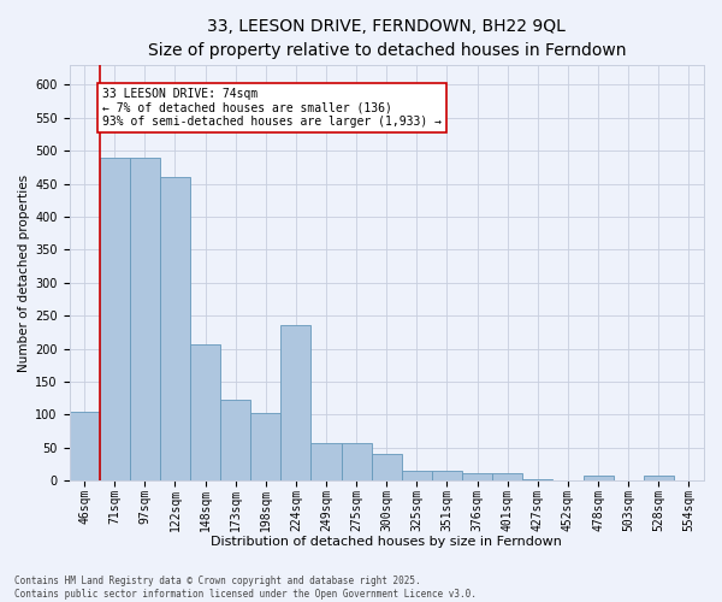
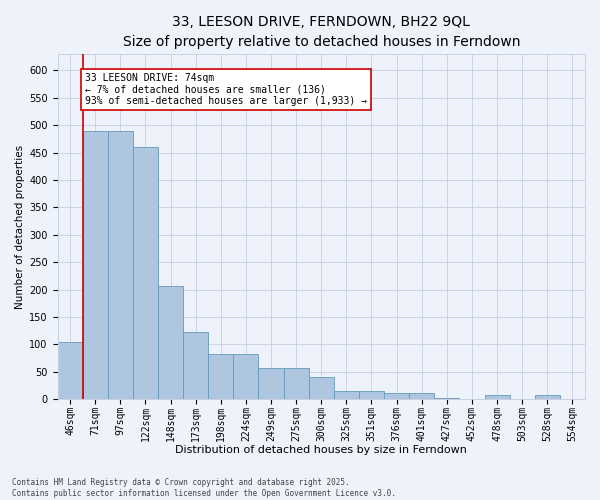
198sqm: 102 -> 83
224sqm: 236 -> 83
